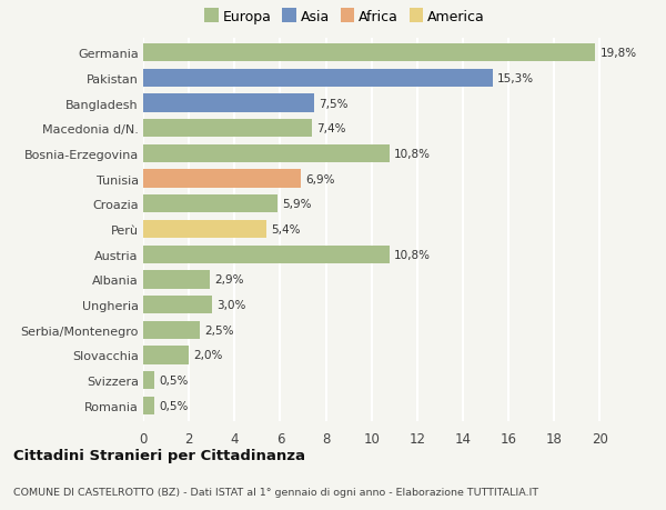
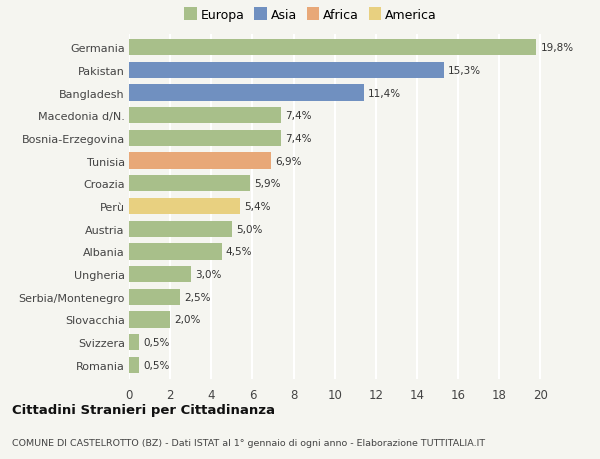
Bangladesh: 7,5% -> 11,4%
Bosnia-Erzegovina: 10,8% -> 7,4%
Austria: 10,8% -> 5,0%
Albania: 2,9% -> 4,5%
